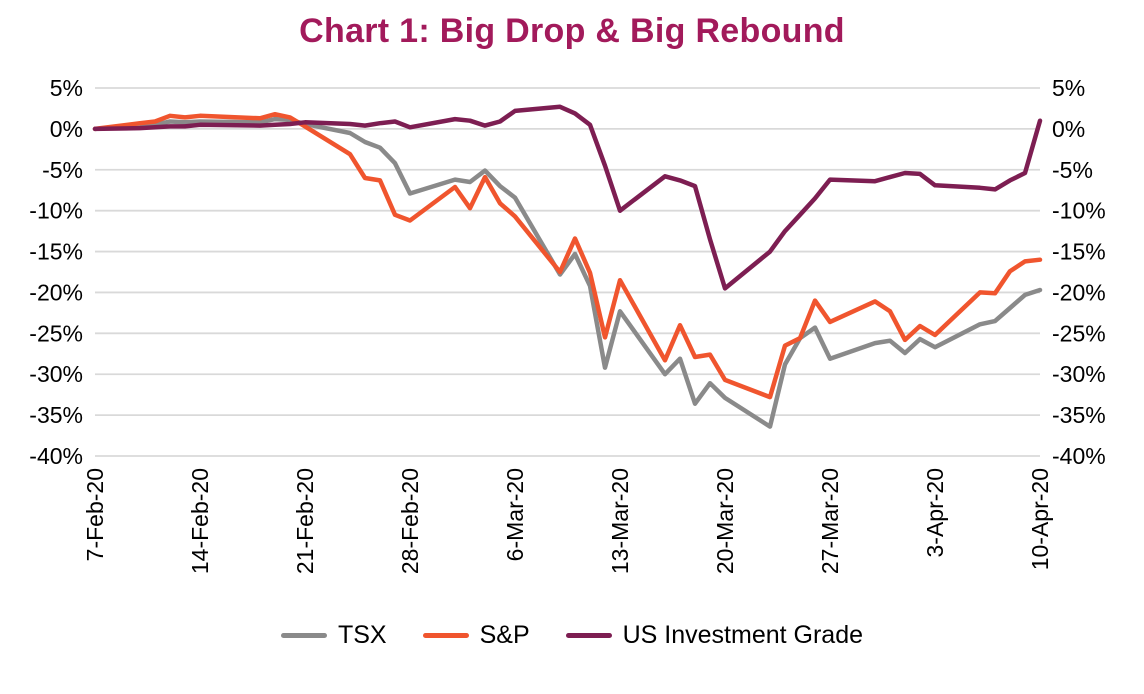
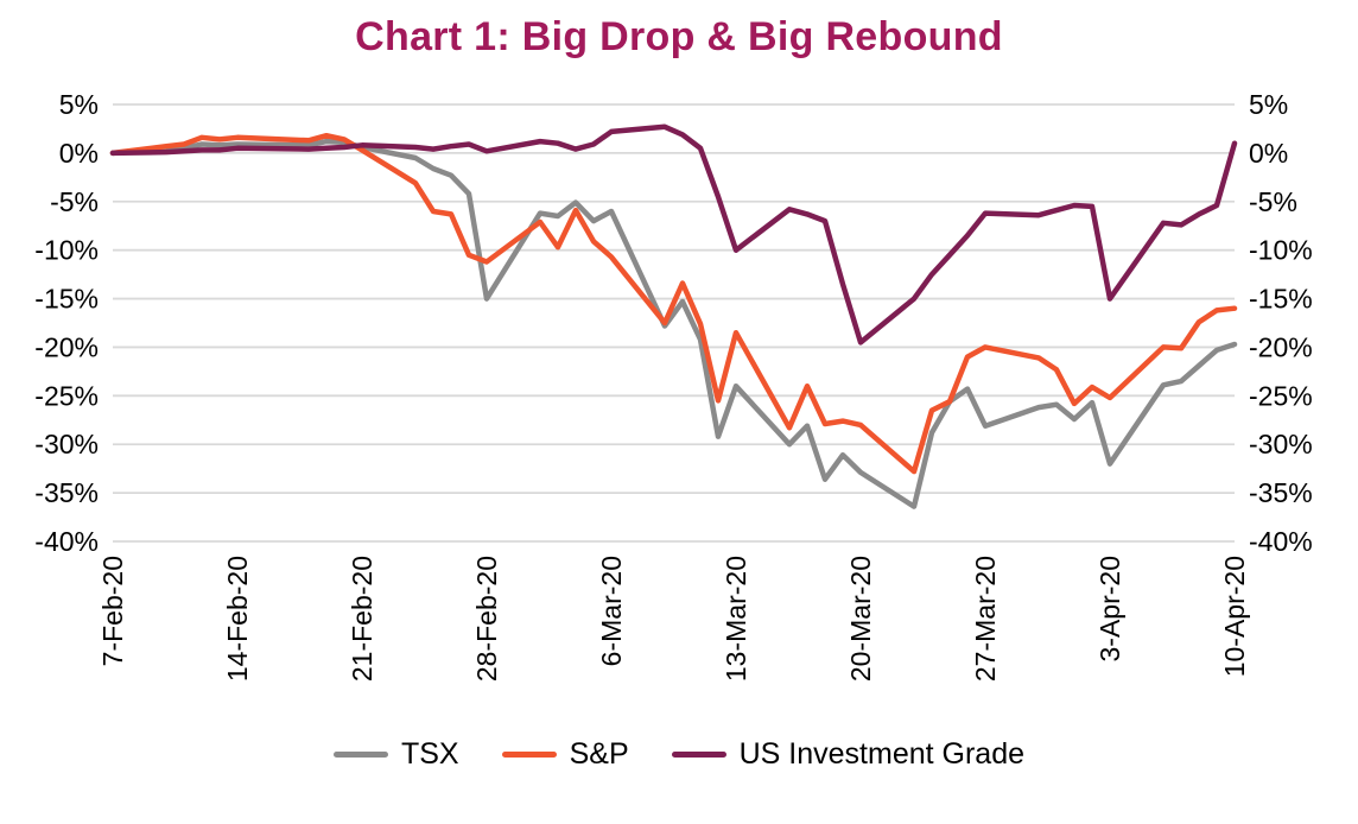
TSX/28-Feb-20: -8% -> -15%
TSX/6-Mar-20: -8% -> -6%
TSX/13-Mar-20: -22% -> -24%
S&P/20-Mar-20: -31% -> -28%
S&P/27-Mar-20: -24% -> -20%
TSX/3-Apr-20: -27% -> -32%
US Investment Grade/3-Apr-20: -7% -> -15%
